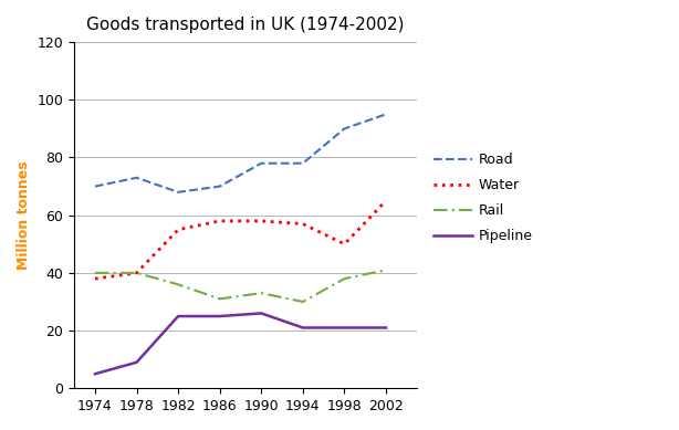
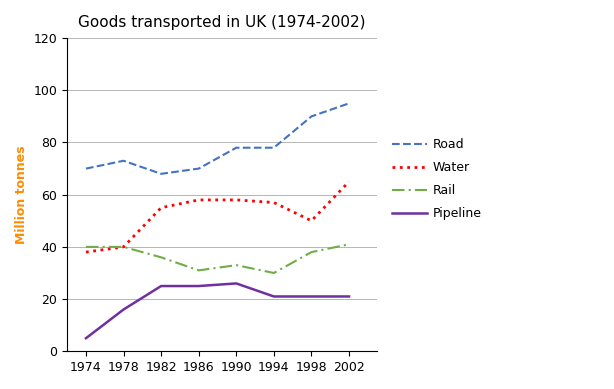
Pipeline/1978: 9 -> 16
